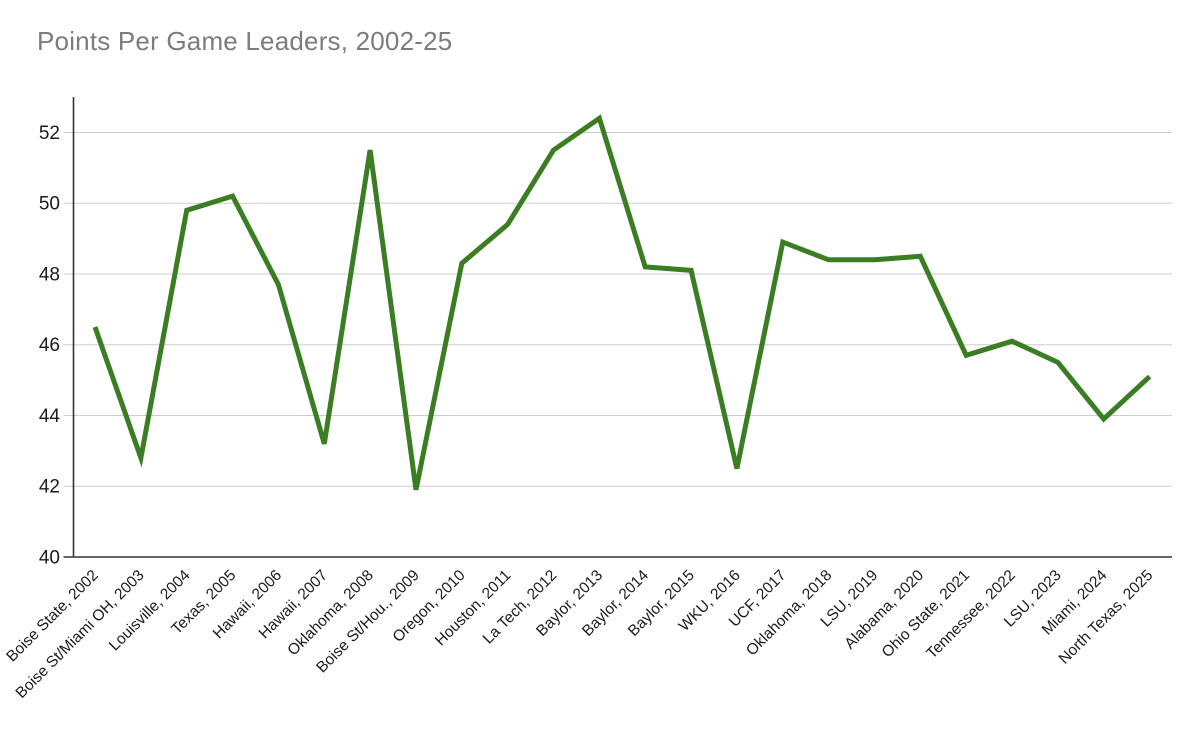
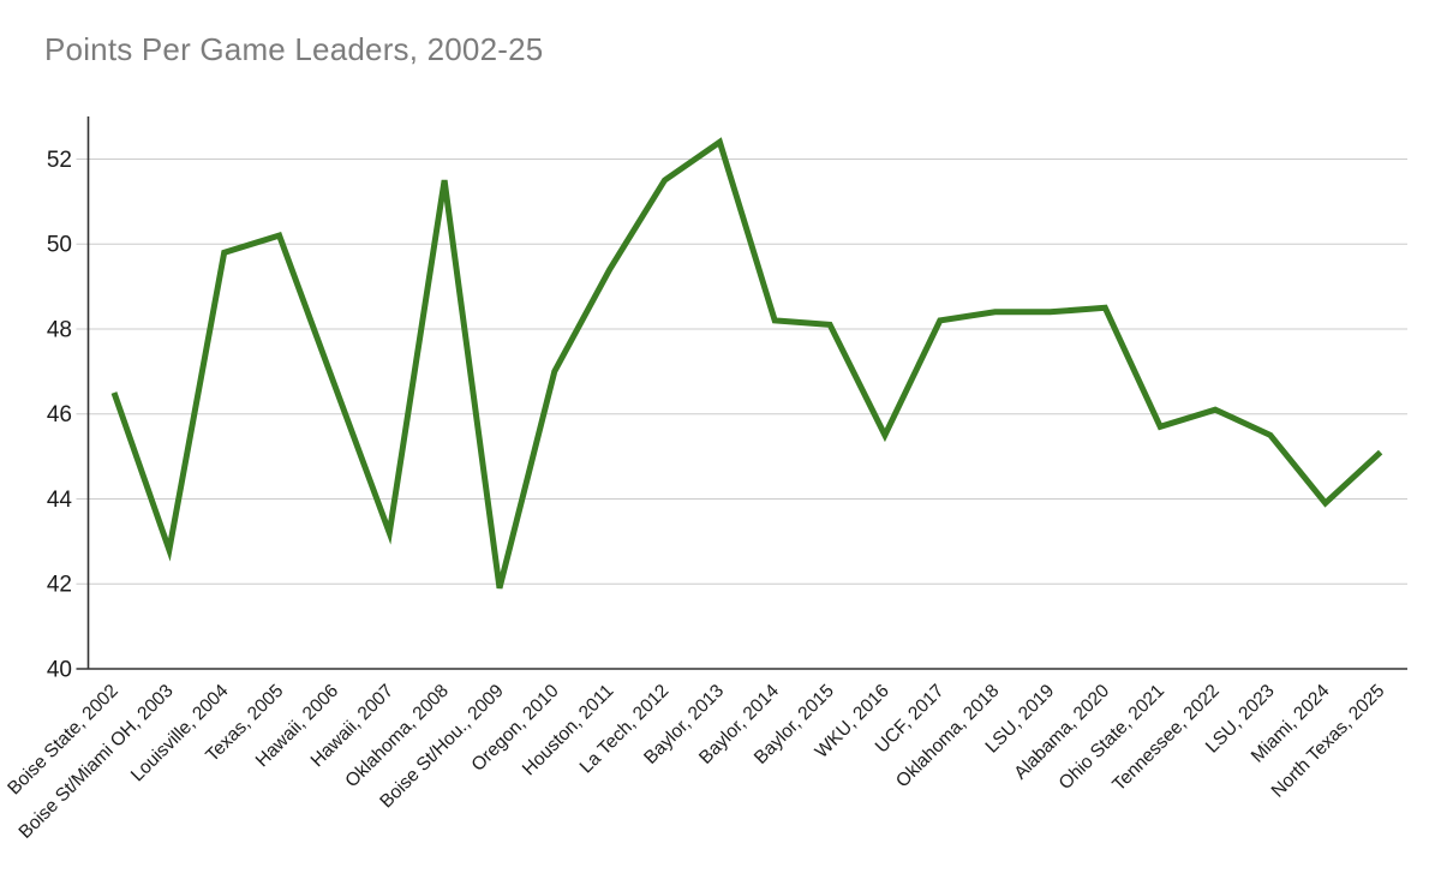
Hawaii, 2006: 47.7 -> 46.7
Oregon, 2010: 48.3 -> 47.0
WKU, 2016: 42.5 -> 45.5
UCF, 2017: 48.9 -> 48.2
